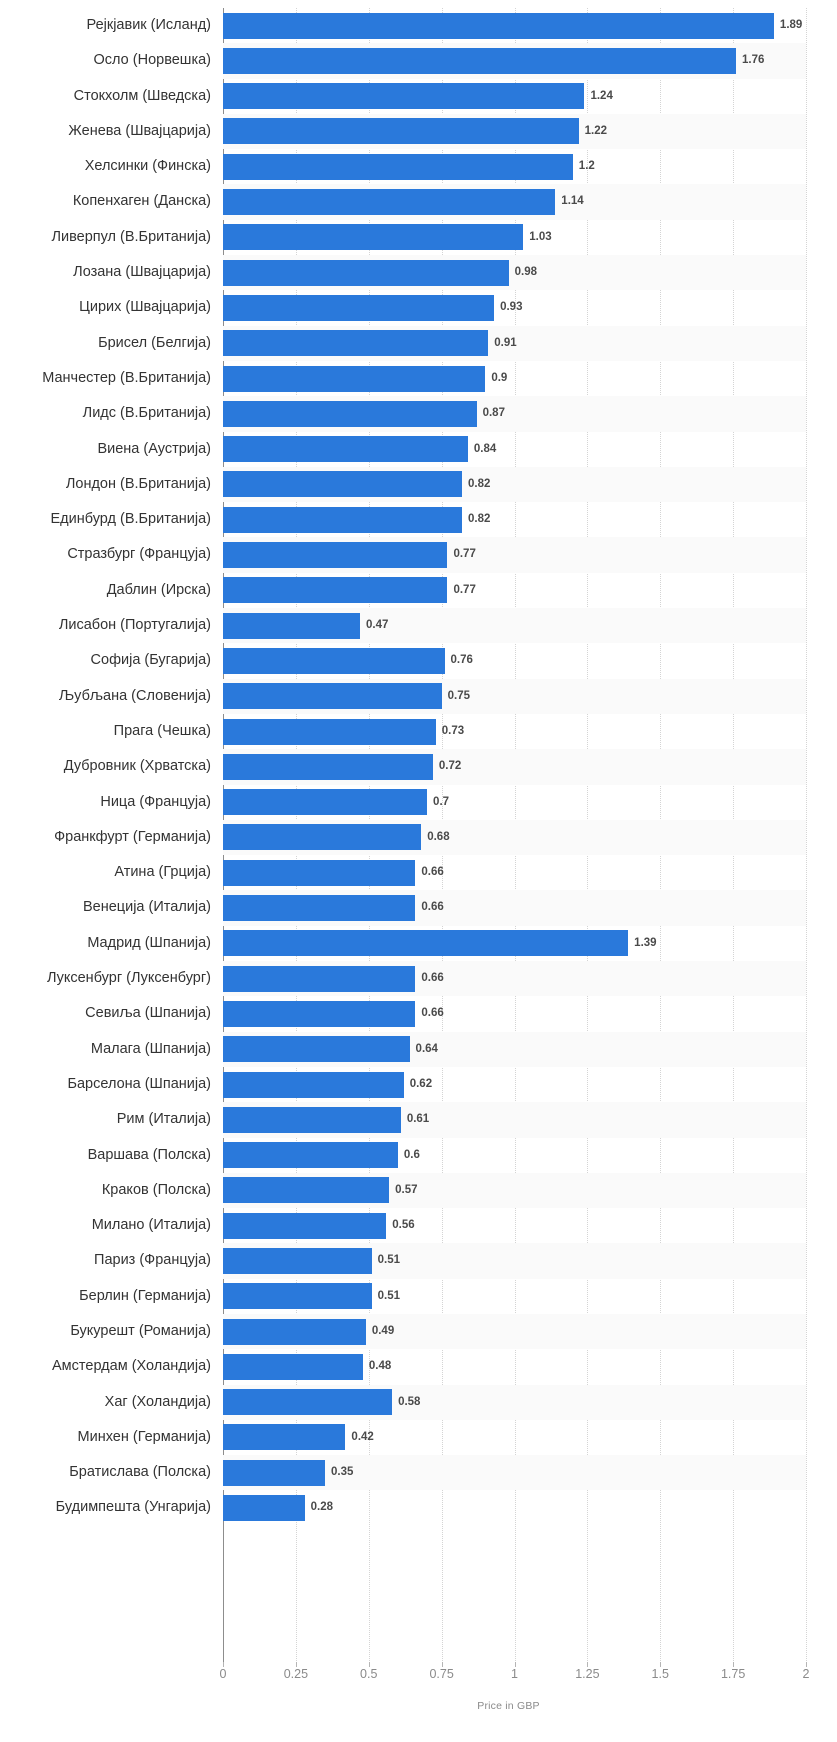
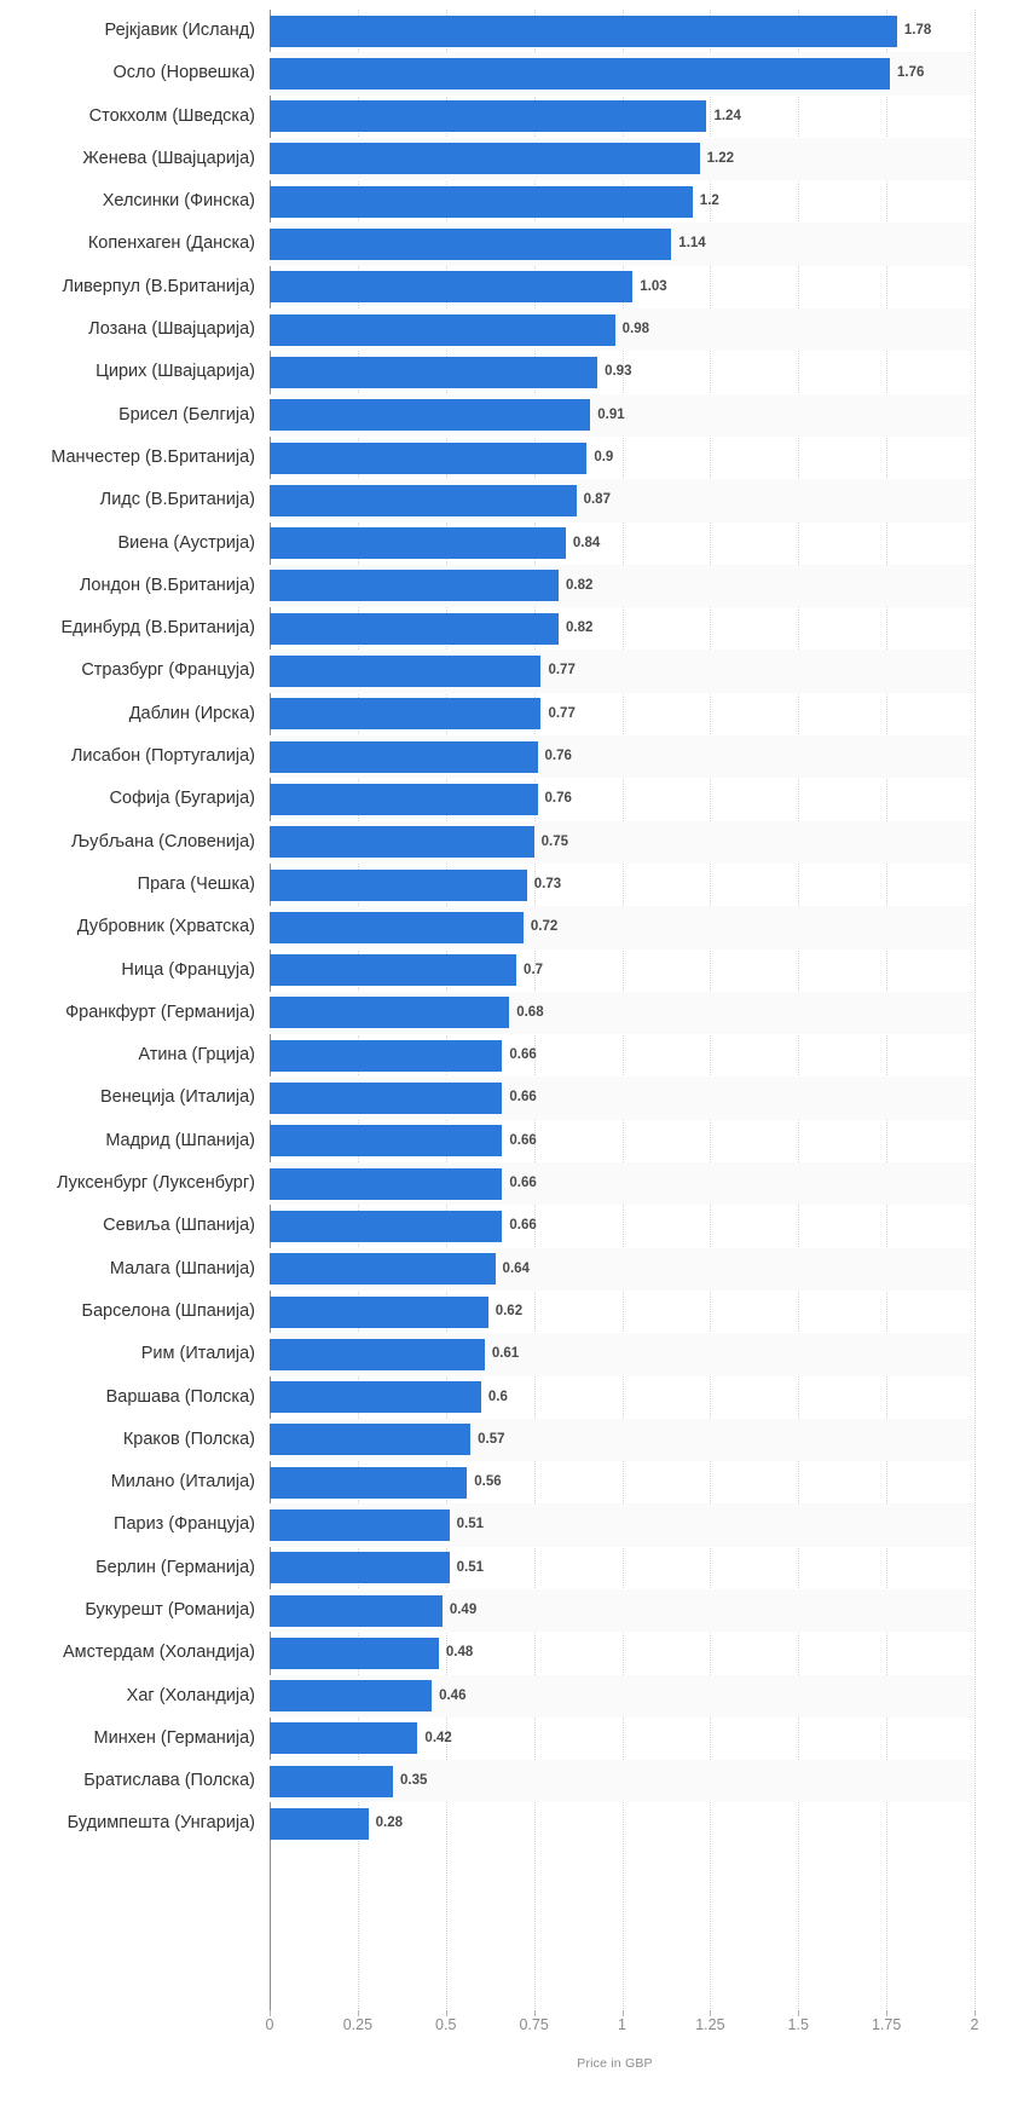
Рејкјавик (Исланд): 1.89 -> 1.78
Лисабон (Португалија): 0.47 -> 0.76
Мадрид (Шпанија): 1.39 -> 0.66
Хаг (Холандија): 0.58 -> 0.46
